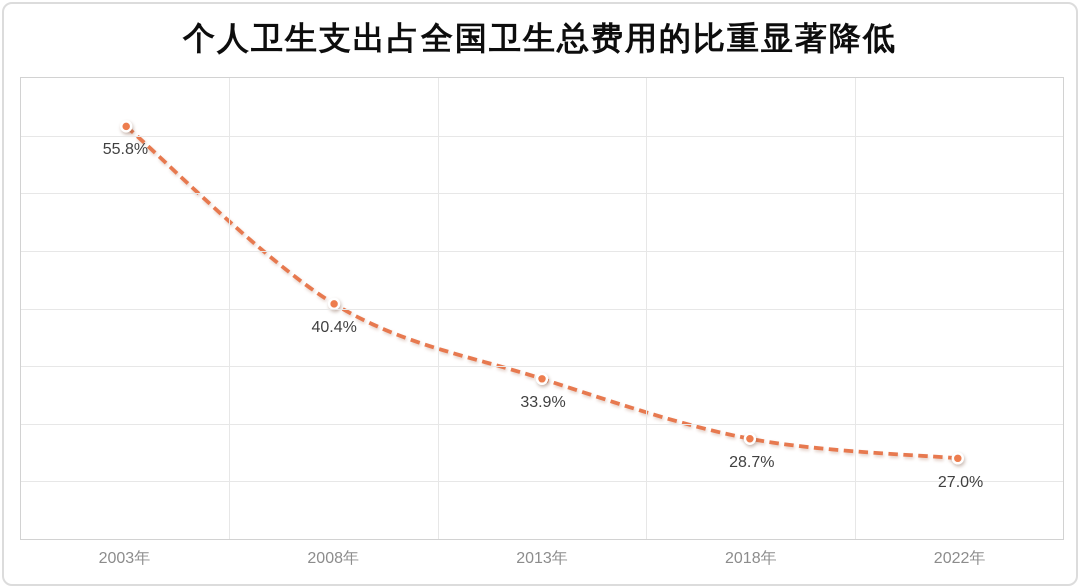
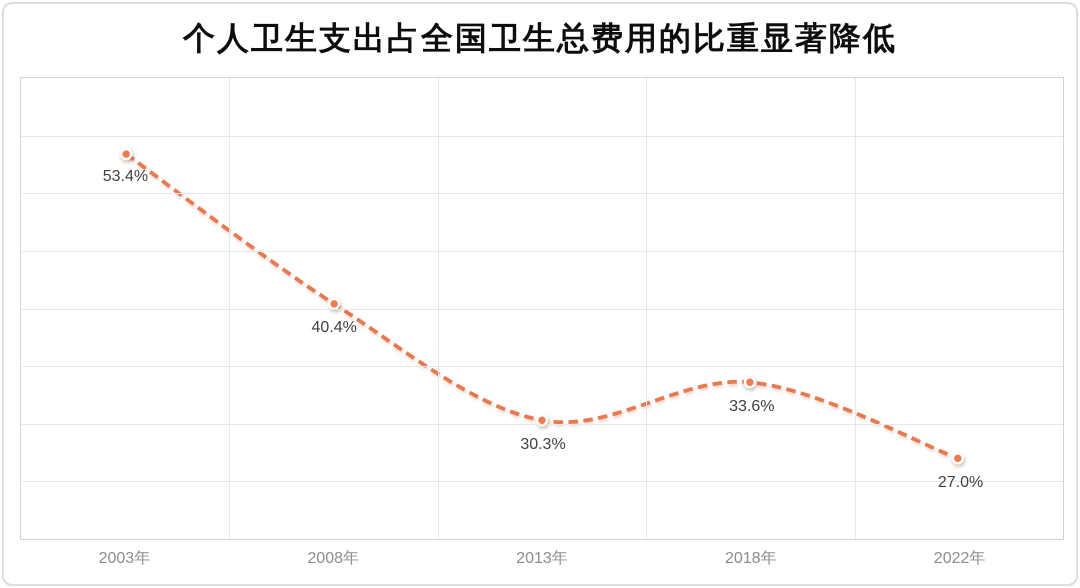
2003年: 55.8% -> 53.4%
2013年: 33.9% -> 30.3%
2018年: 28.7% -> 33.6%
